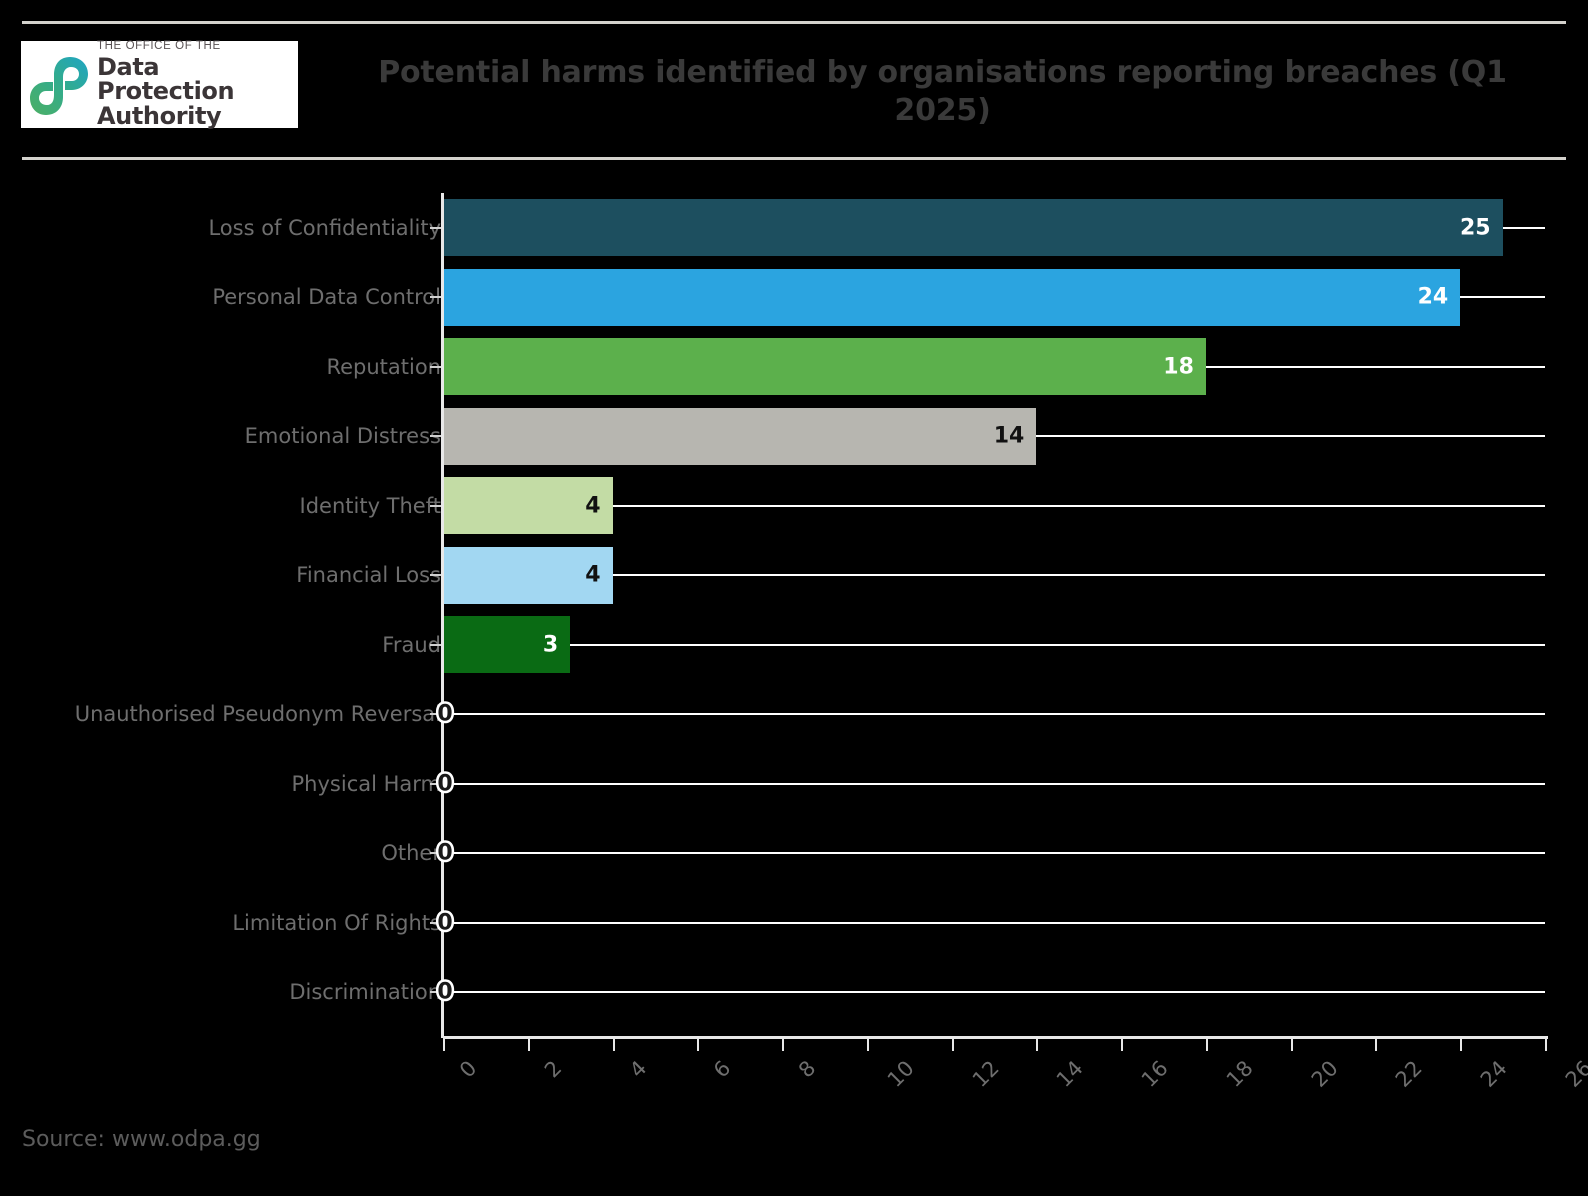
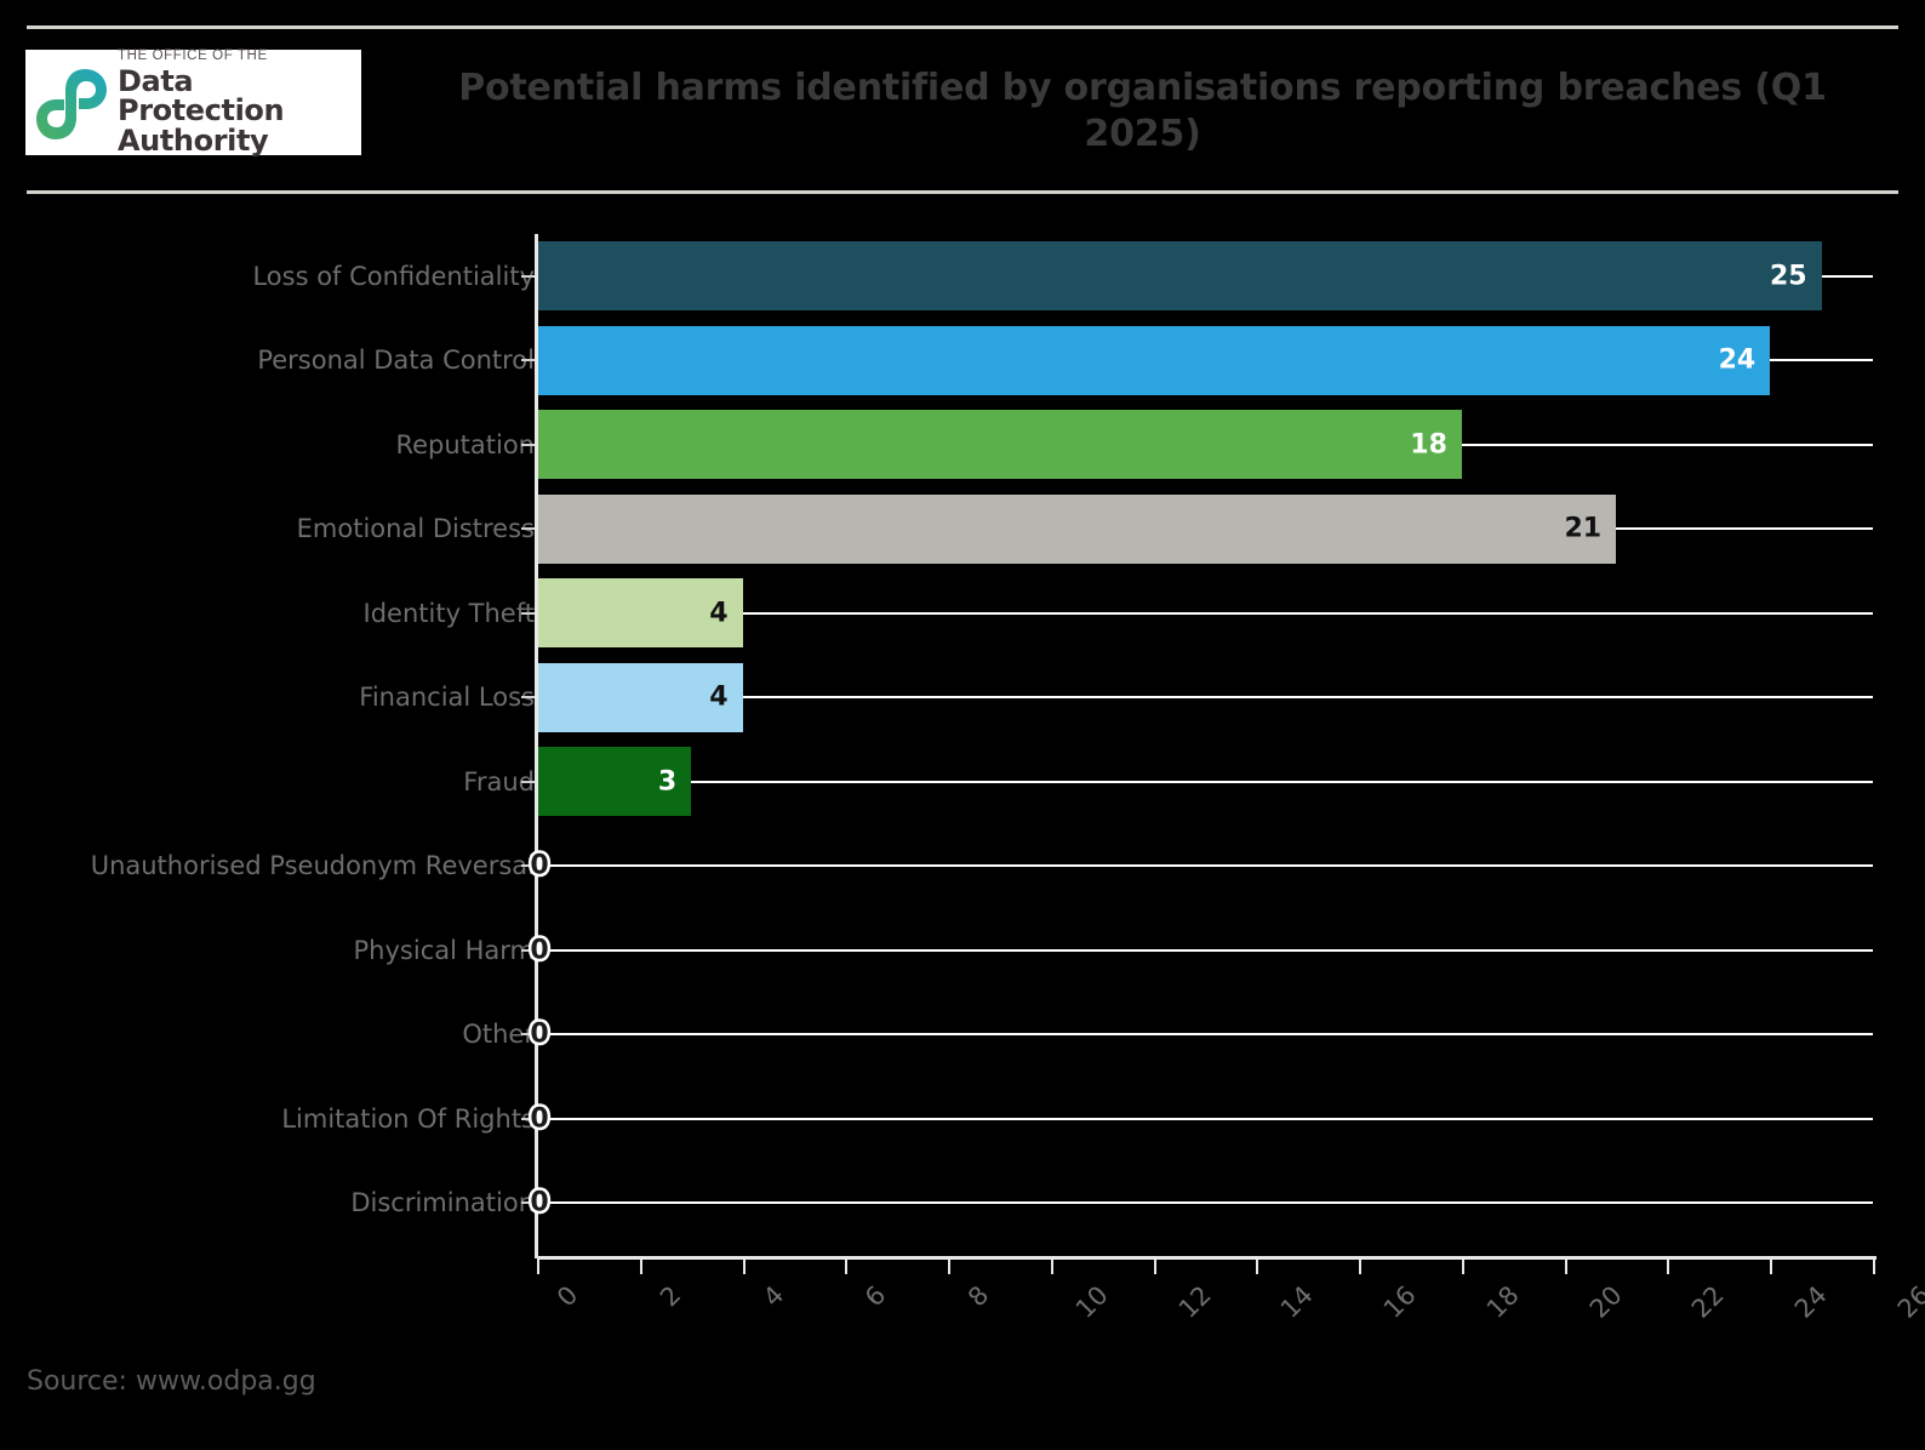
Emotional Distress: 14 -> 21
